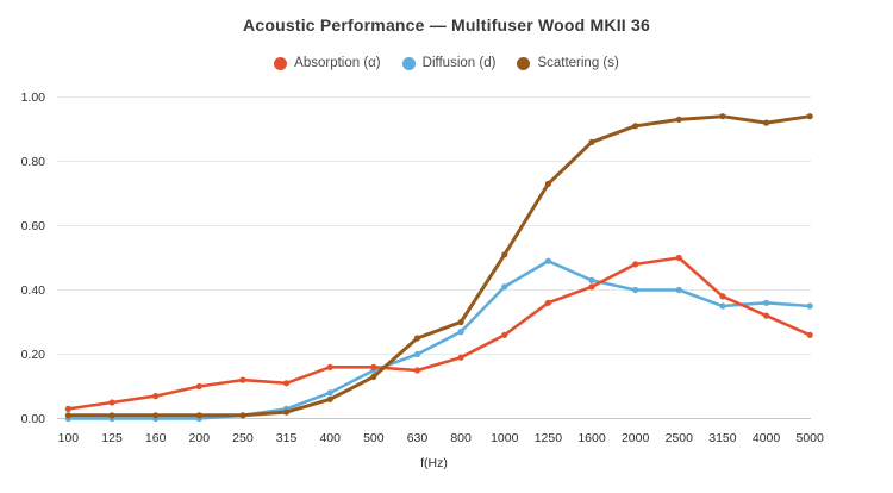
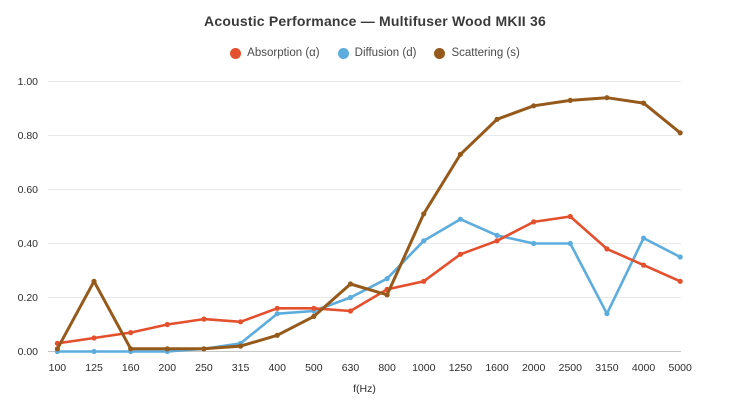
Scattering (s)/125: 0.01 -> 0.26
Diffusion (d)/400: 0.08 -> 0.14
Absorption (α)/800: 0.19 -> 0.23
Scattering (s)/800: 0.30 -> 0.21
Diffusion (d)/3150: 0.35 -> 0.14
Diffusion (d)/4000: 0.36 -> 0.42
Scattering (s)/5000: 0.94 -> 0.81
